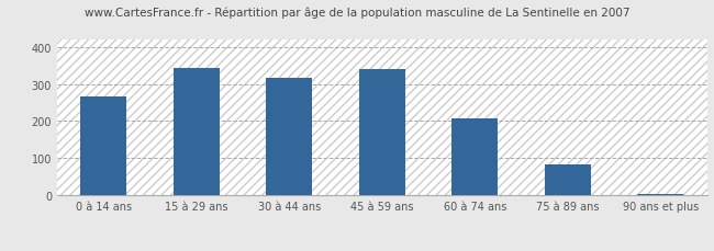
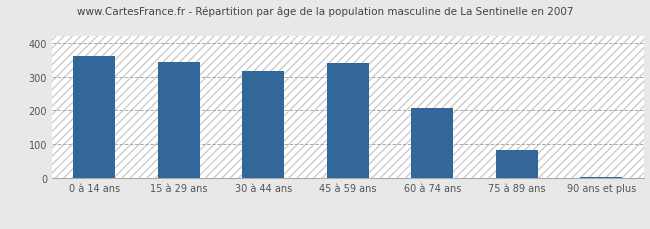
0 à 14 ans: 265 -> 360
